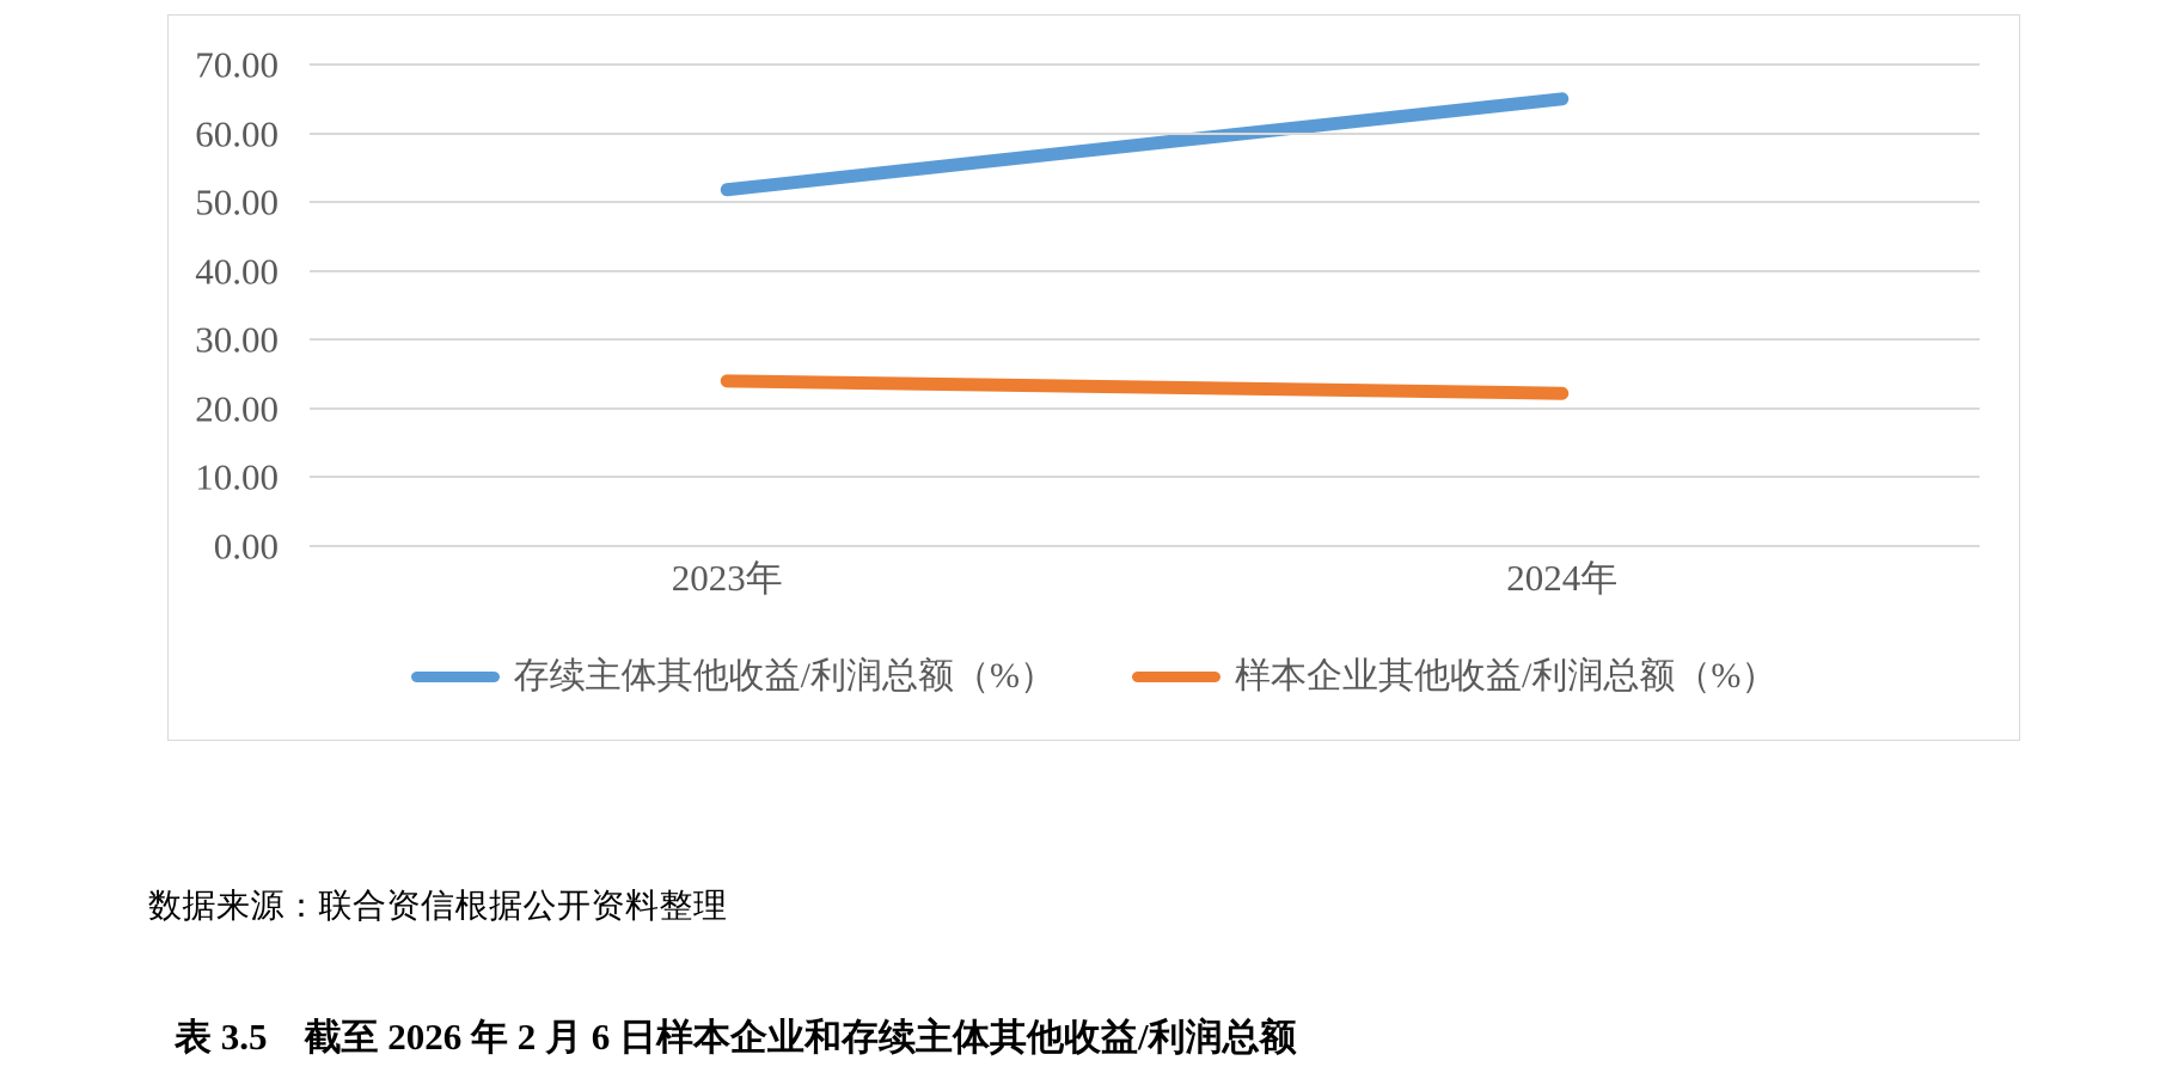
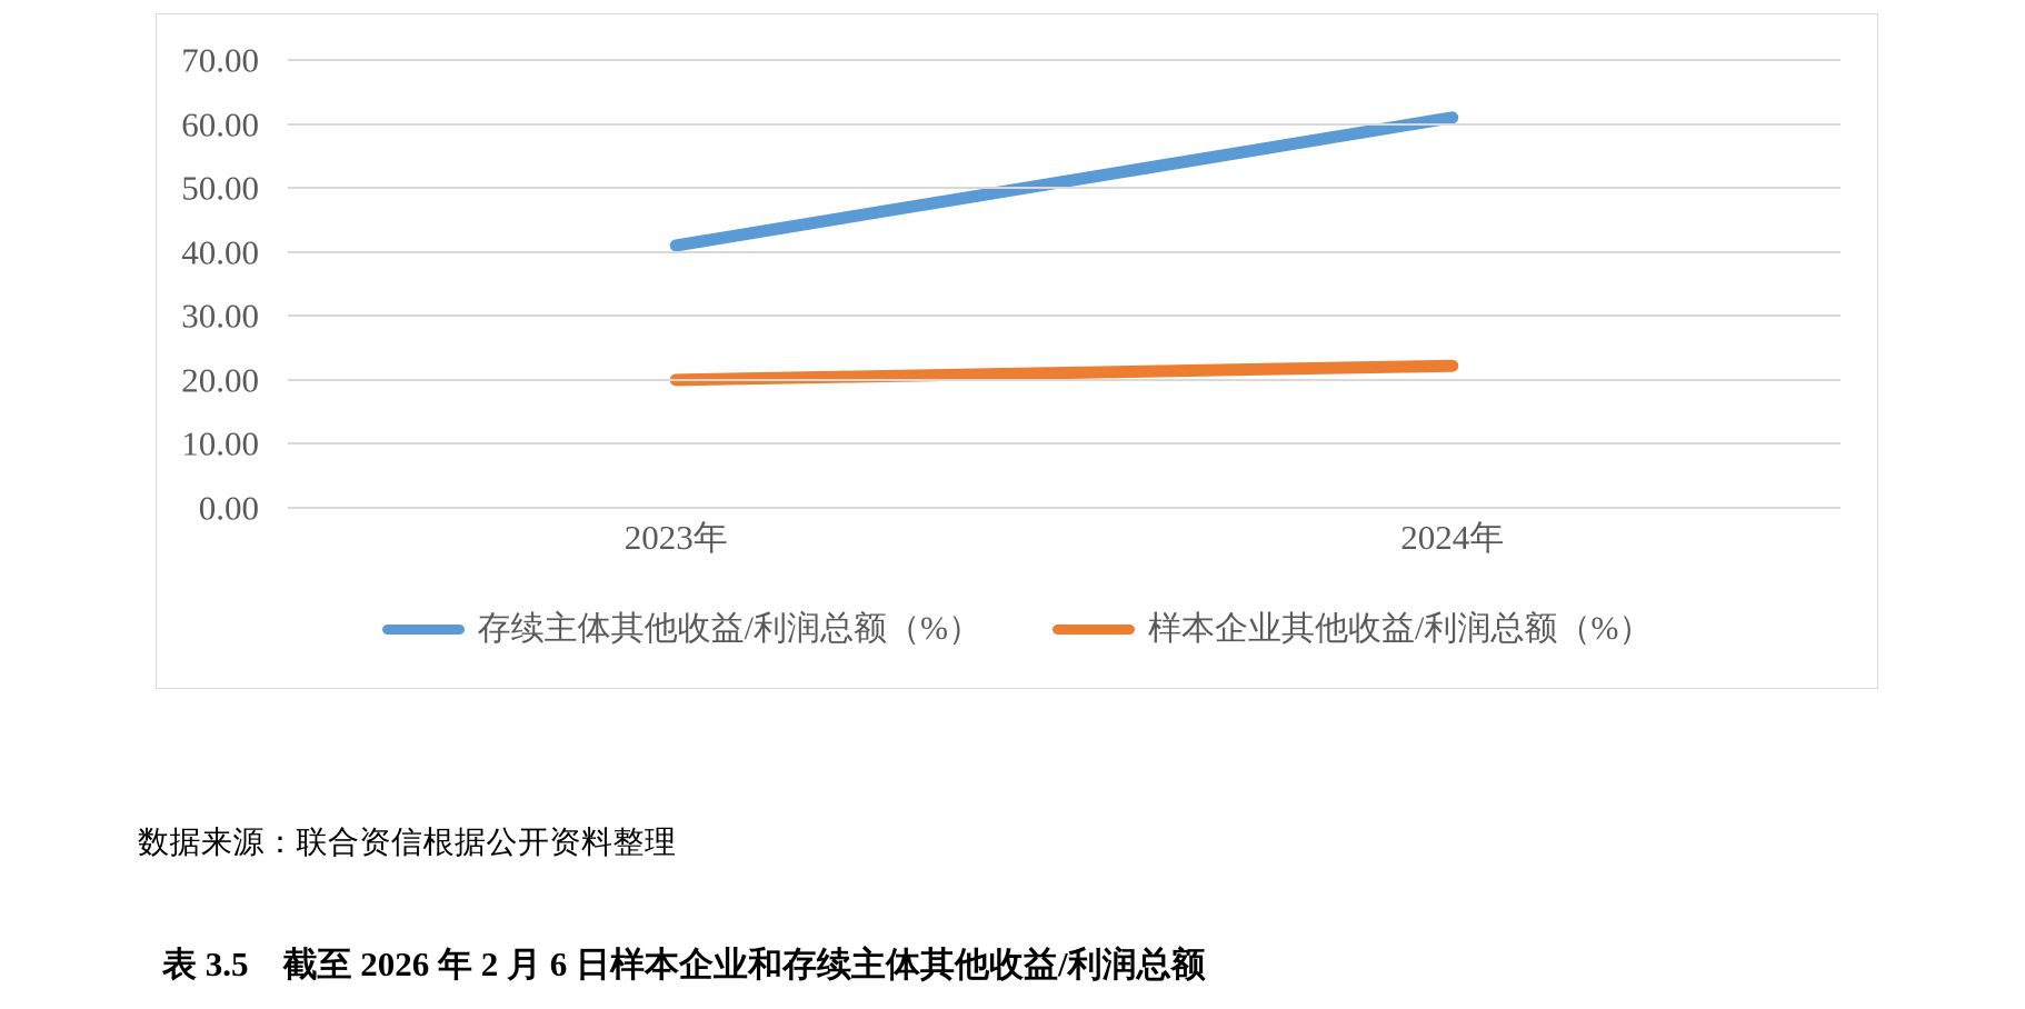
存续主体其他收益/利润总额（%）/2023年: 52 -> 41
样本企业其他收益/利润总额（%）/2023年: 24 -> 20
存续主体其他收益/利润总额（%）/2024年: 65 -> 61
